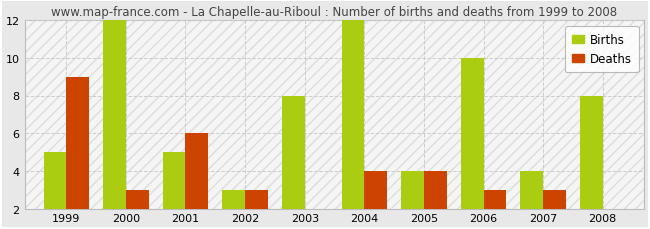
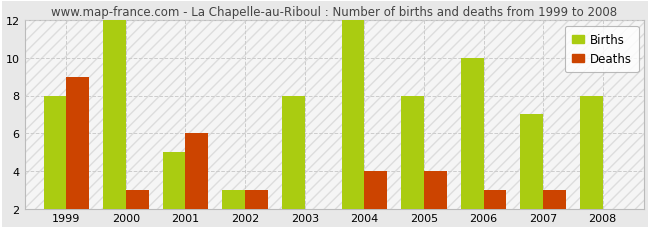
Births/1999: 5 -> 8
Births/2005: 4 -> 8
Births/2007: 4 -> 7
